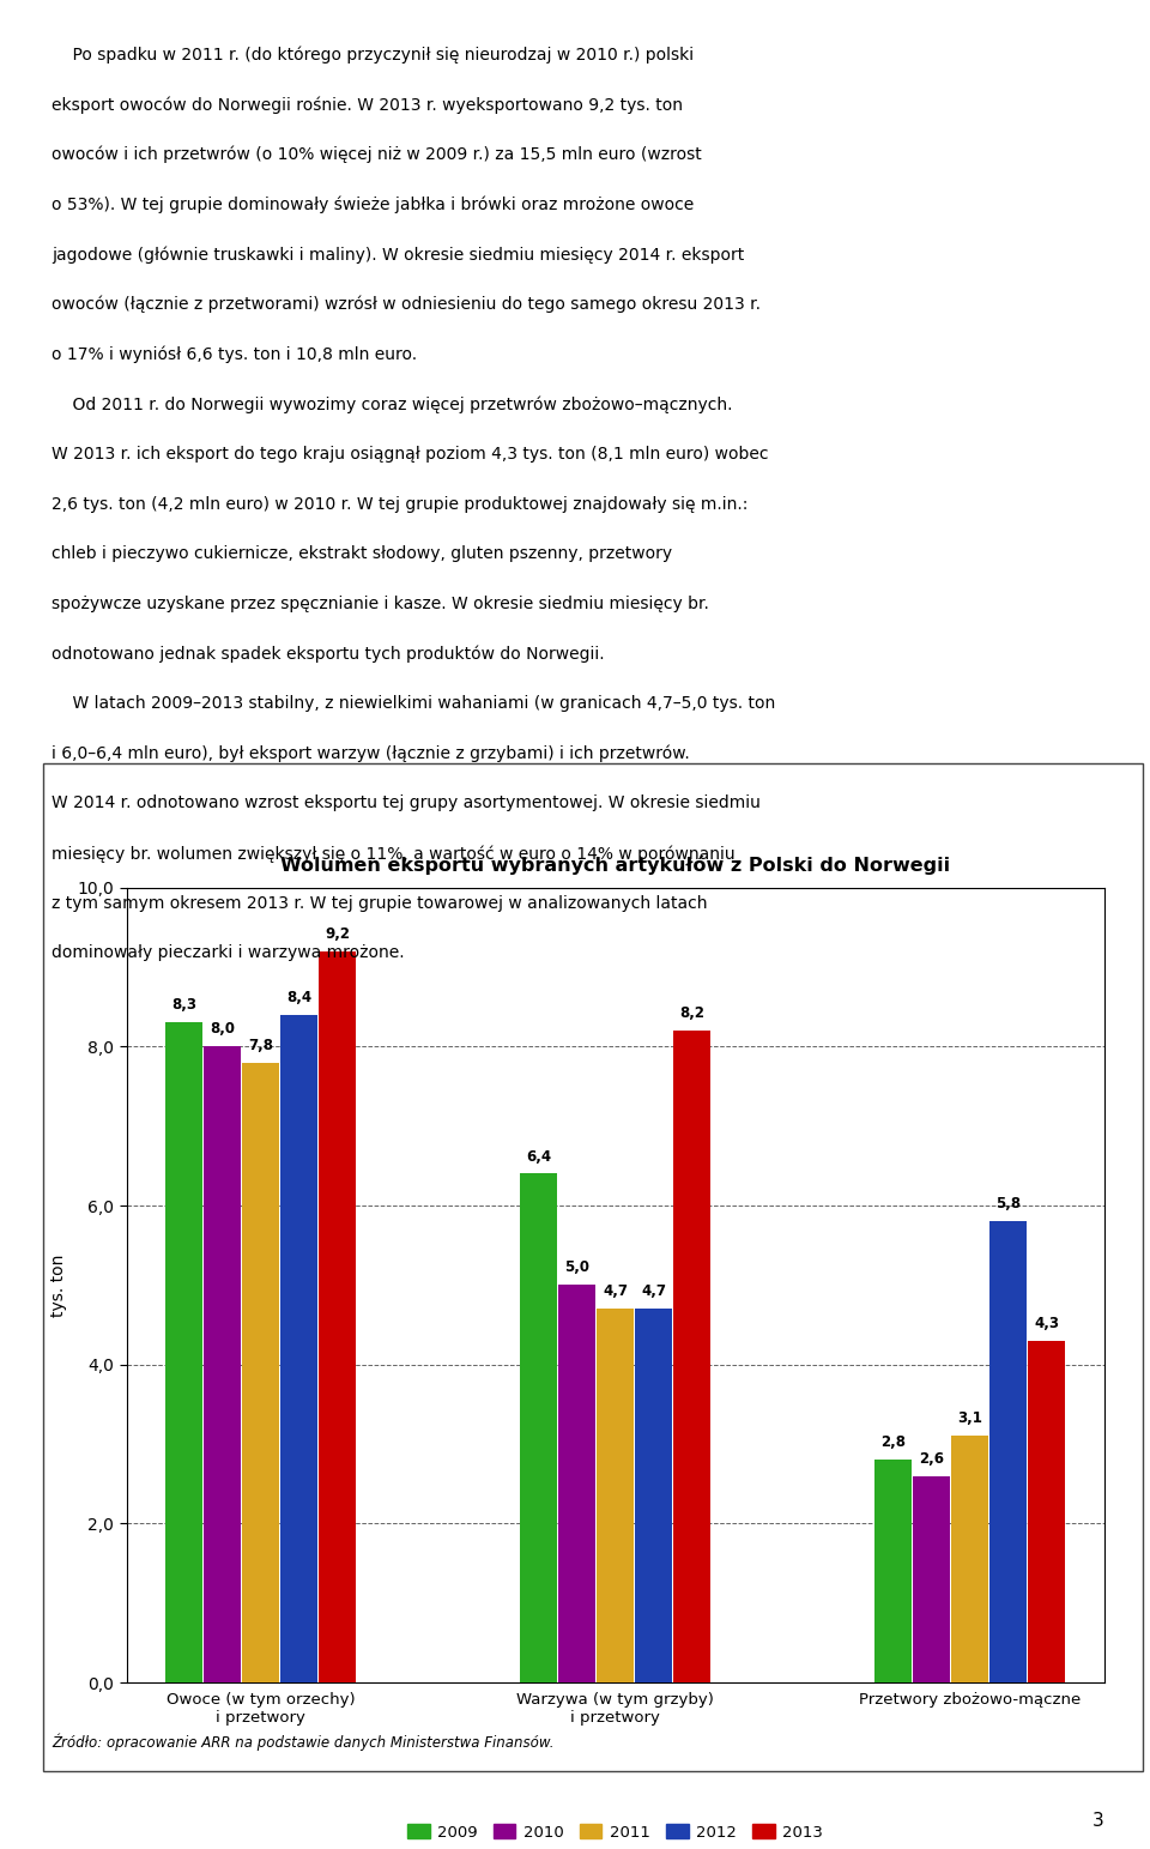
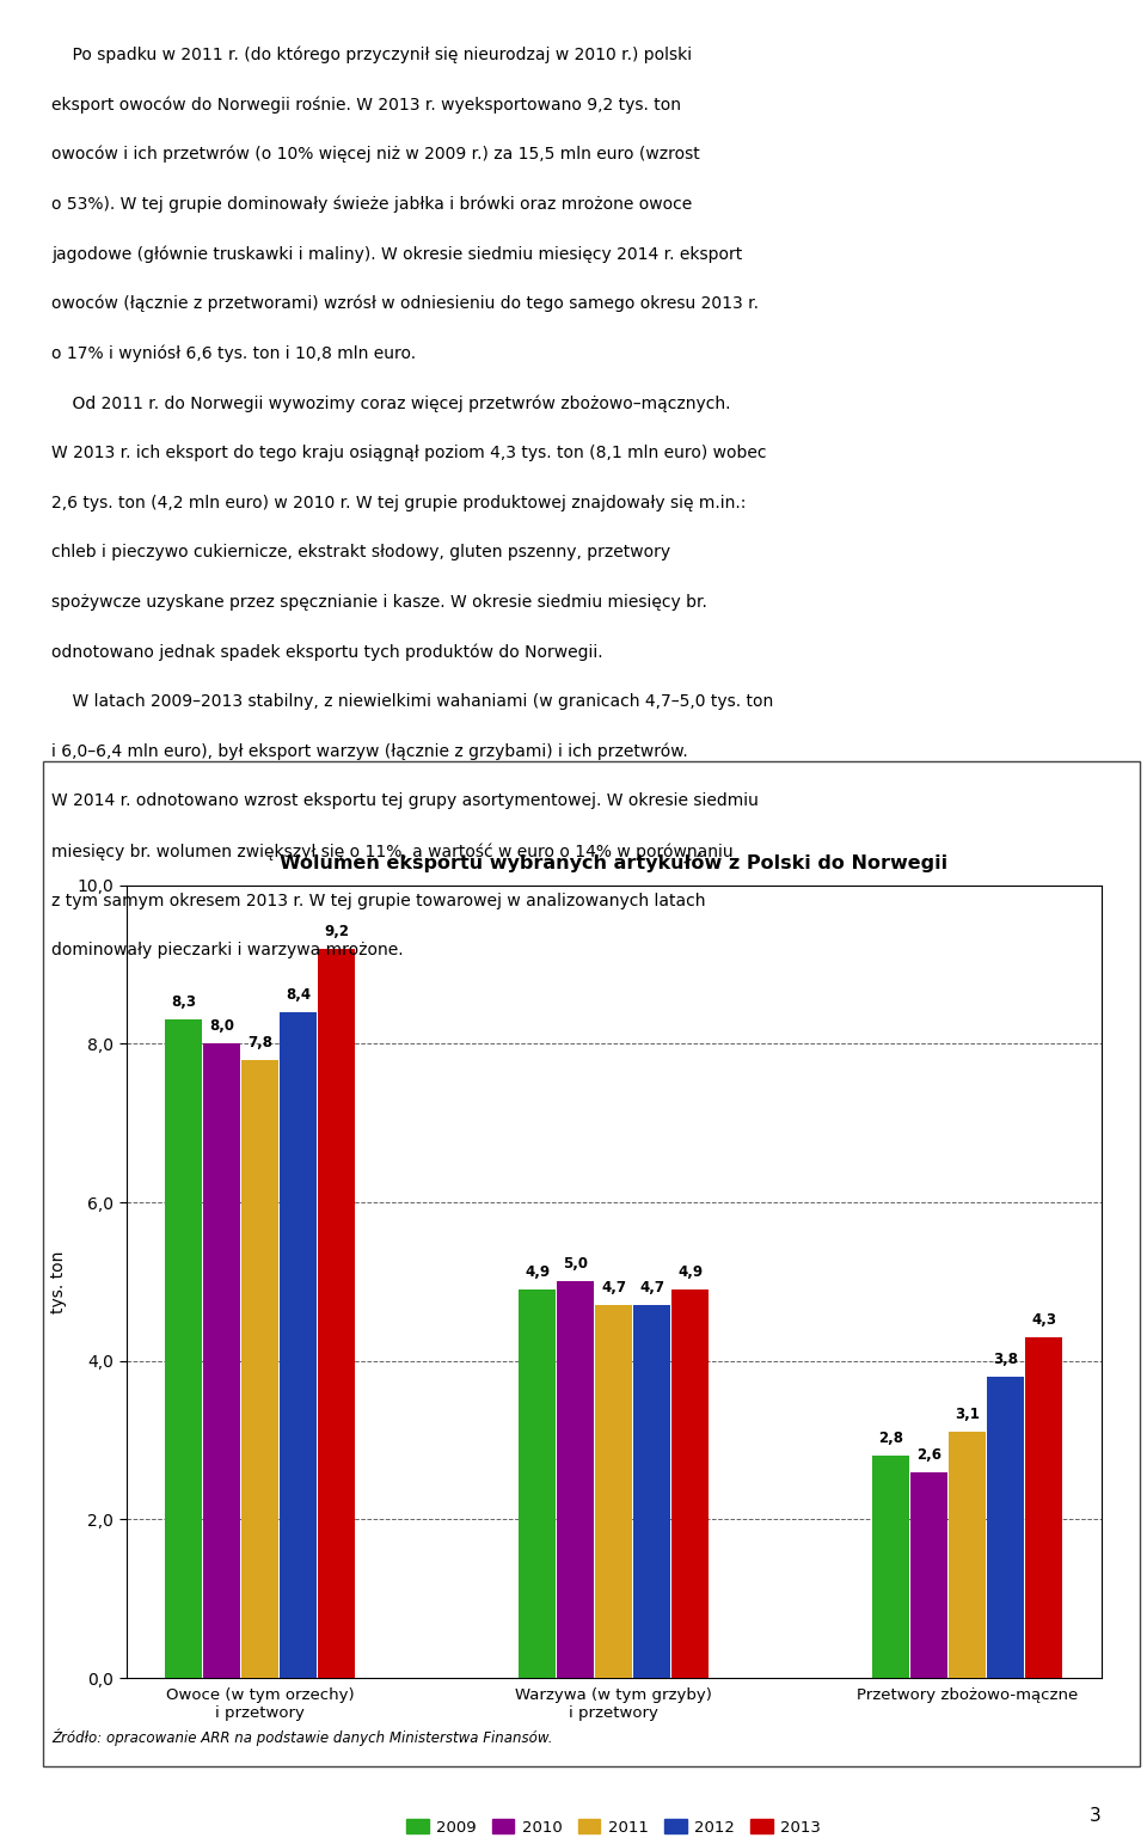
2009/Warzywa (w tym grzyby) i przetwory: 6,4 -> 4,9
2013/Warzywa (w tym grzyby) i przetwory: 8,2 -> 4,9
2012/Przetwory zbożowo-mączne: 5,8 -> 3,8
